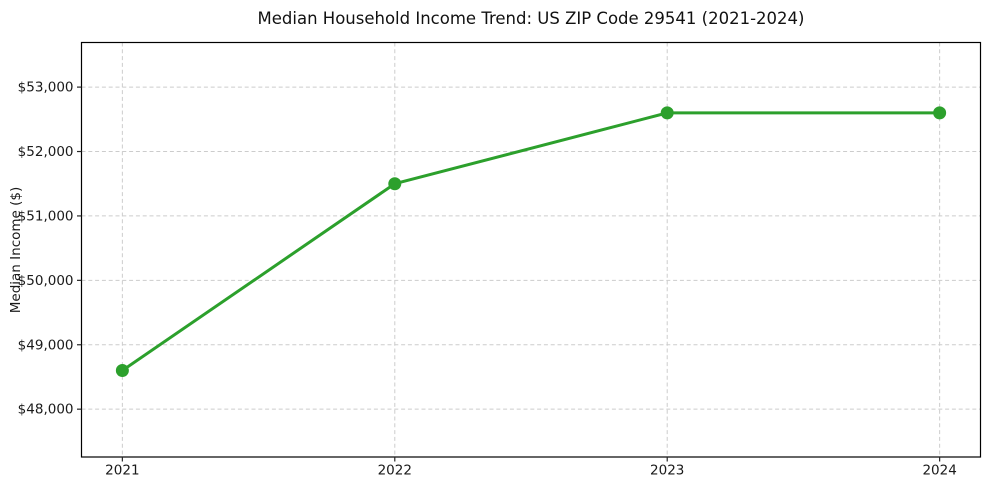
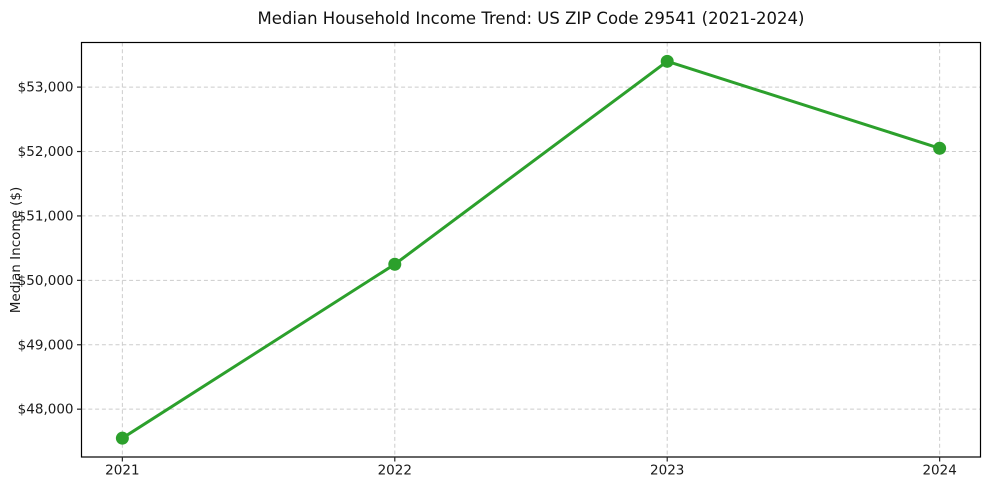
2021: $48600 -> $47600
2022: $51500 -> $50200
2023: $52600 -> $53400
2024: $52600 -> $52000
